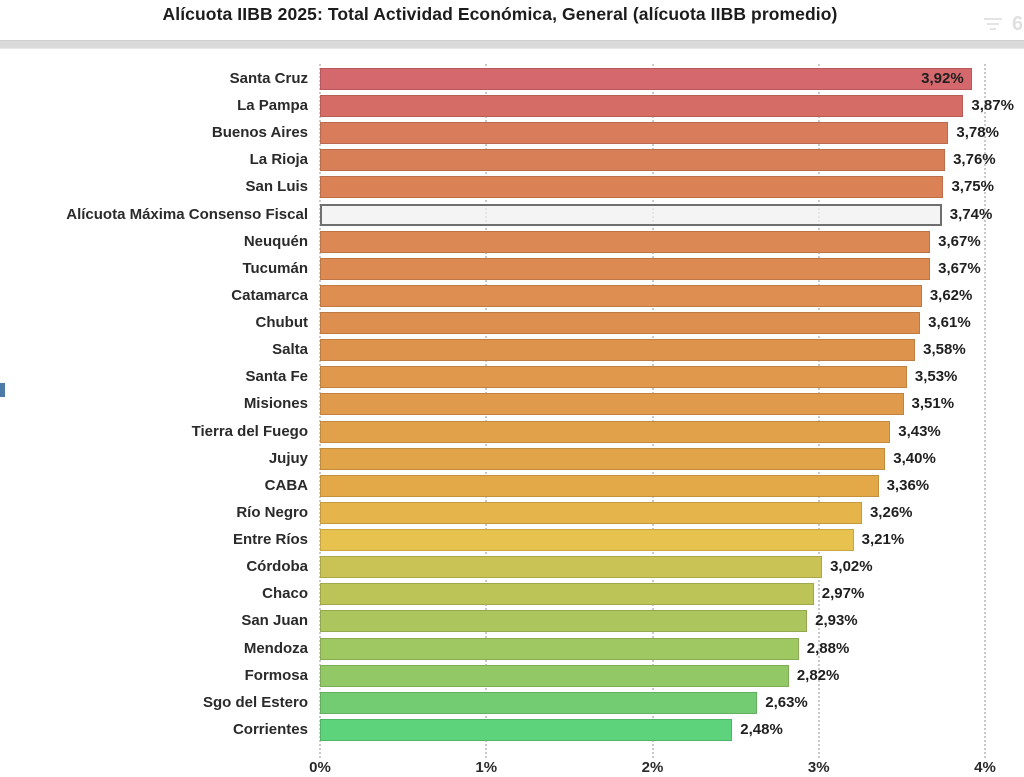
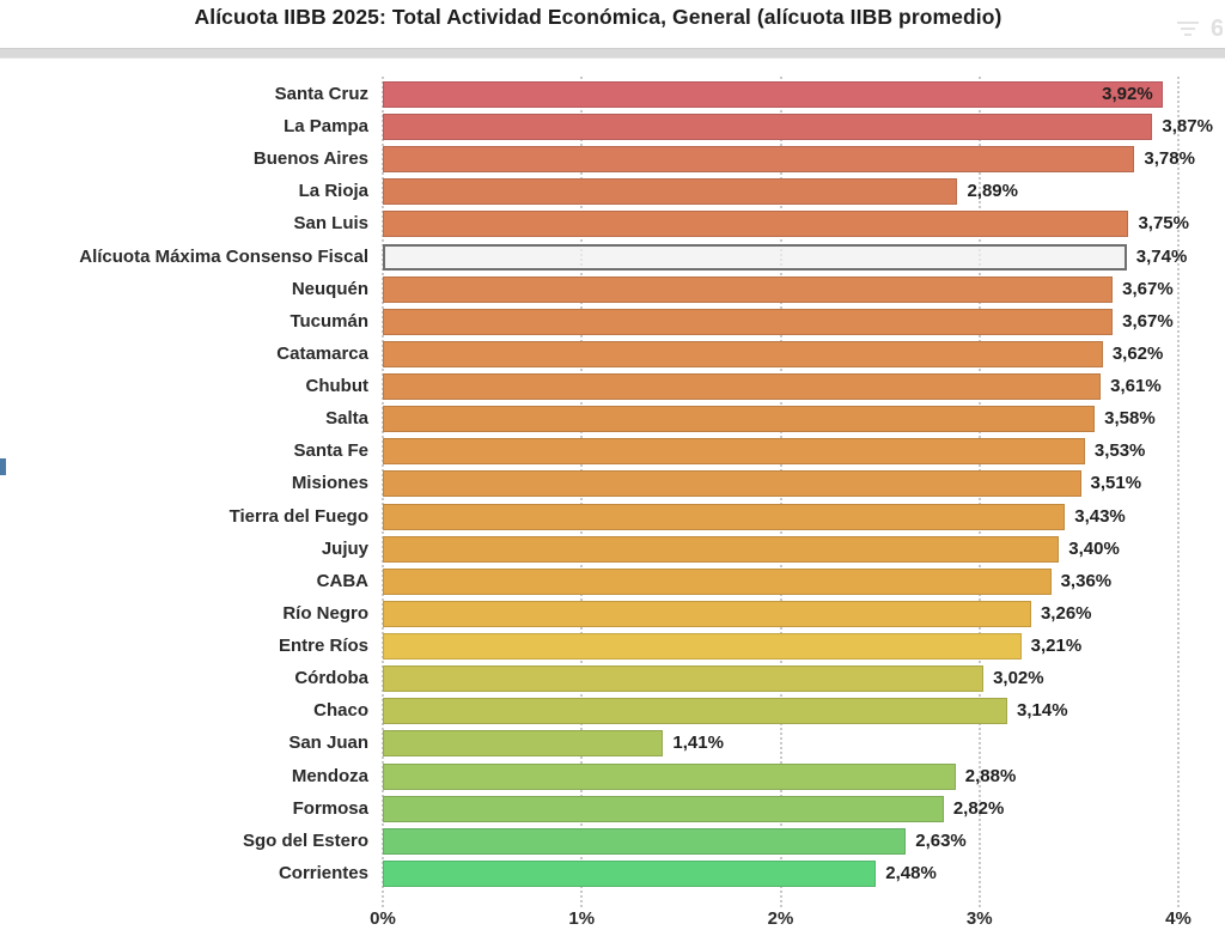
La Rioja: 3,76% -> 2,89%
Chaco: 2,97% -> 3,14%
San Juan: 2,93% -> 1,41%
